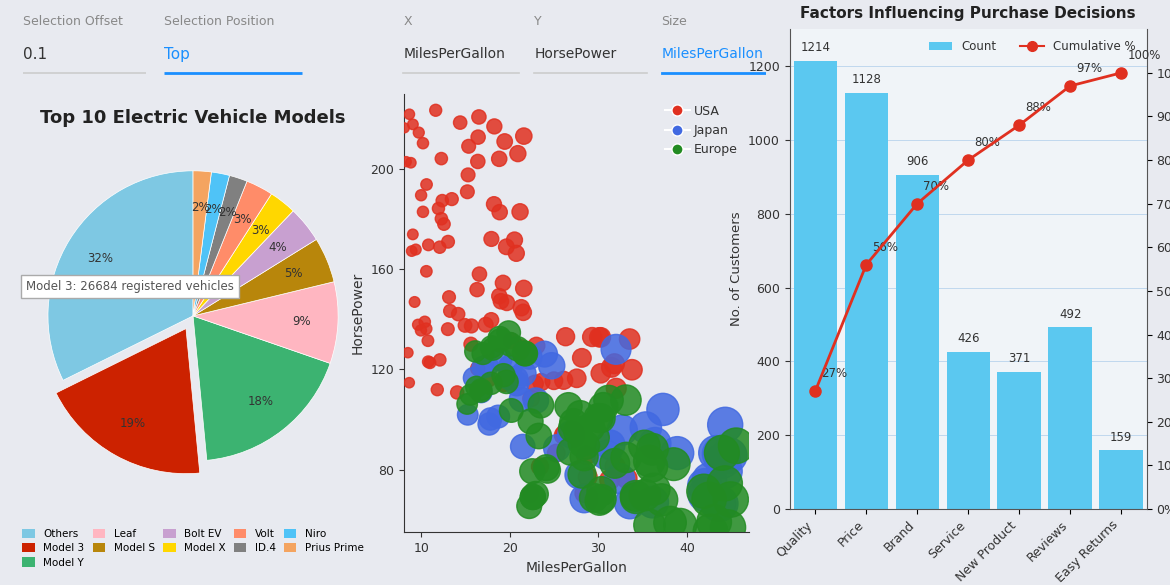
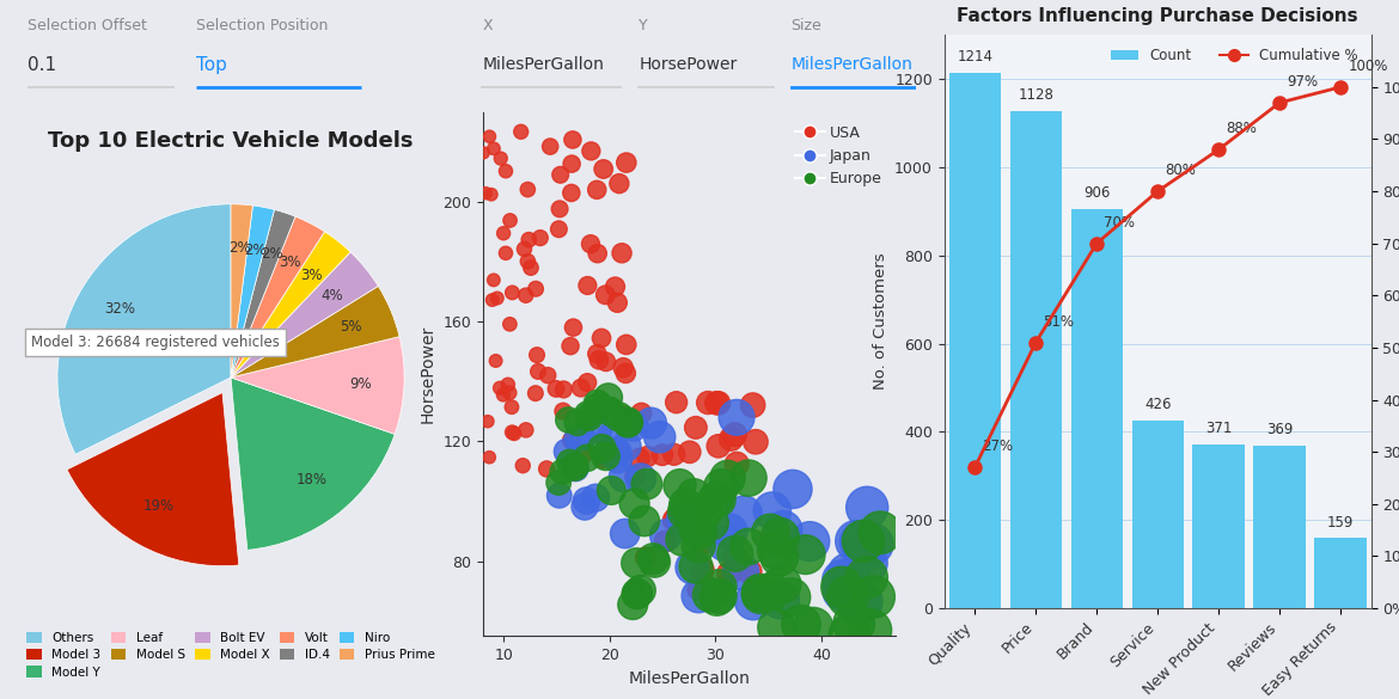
Factors Influencing Purchase Decisions/Cumulative %/Price: 56% -> 51%
Factors Influencing Purchase Decisions/Count/Reviews: 492 -> 369
